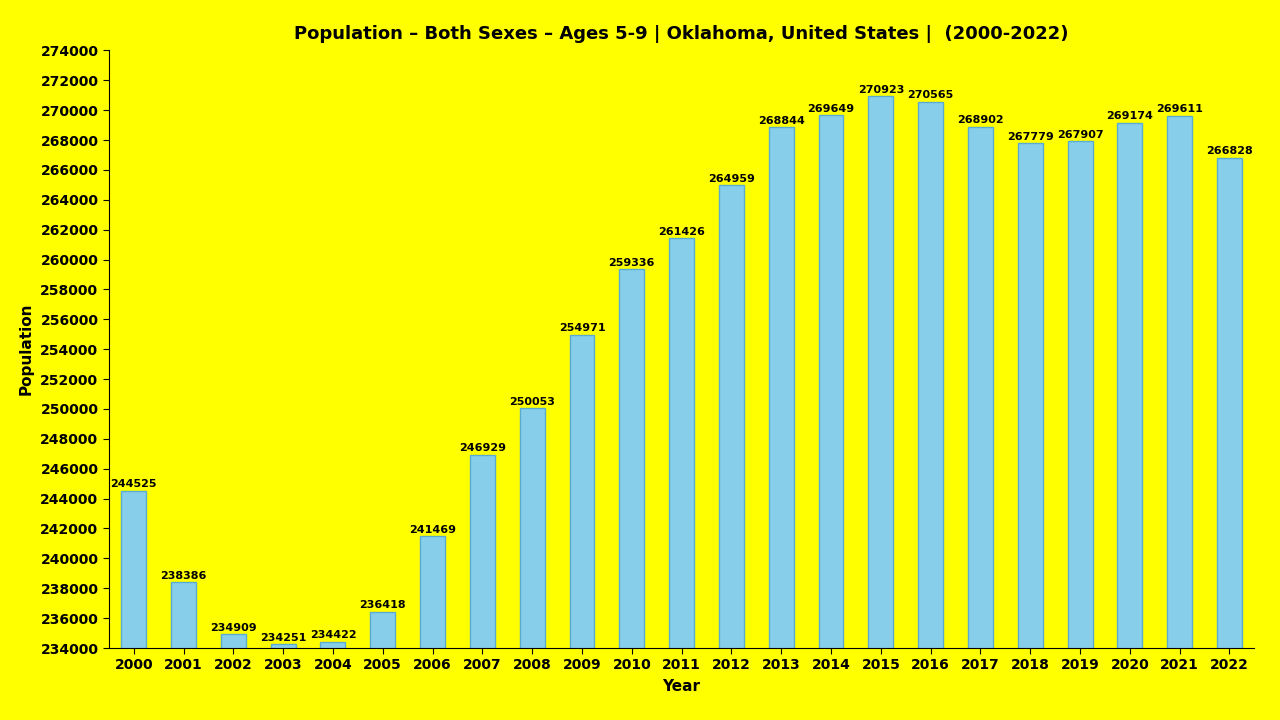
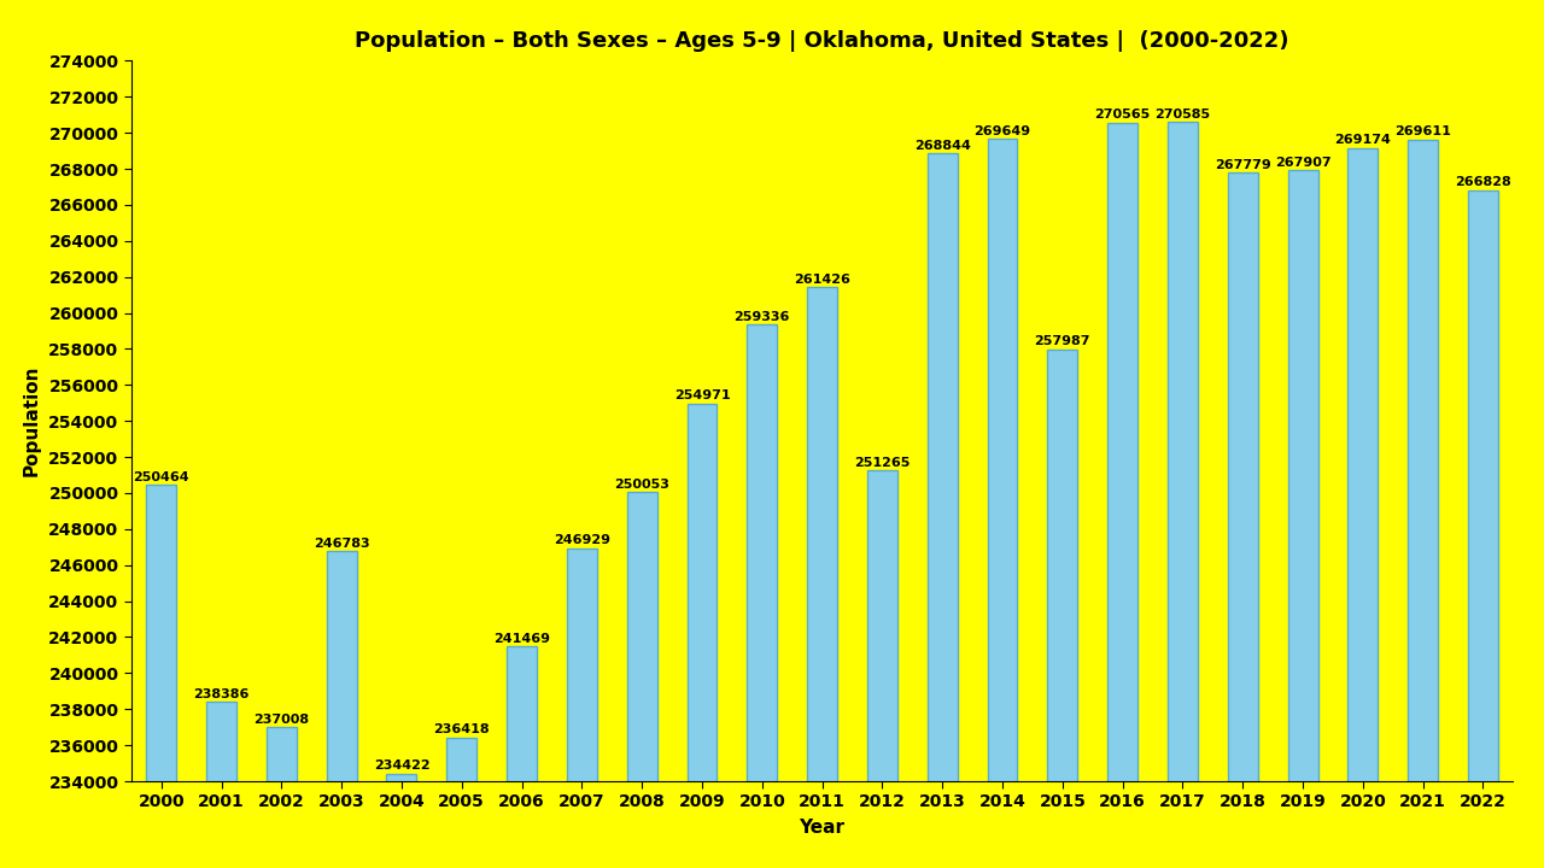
2000: 244525 -> 250464
2002: 234909 -> 237008
2003: 234251 -> 246783
2012: 264959 -> 251265
2015: 270923 -> 257987
2017: 268902 -> 270585
